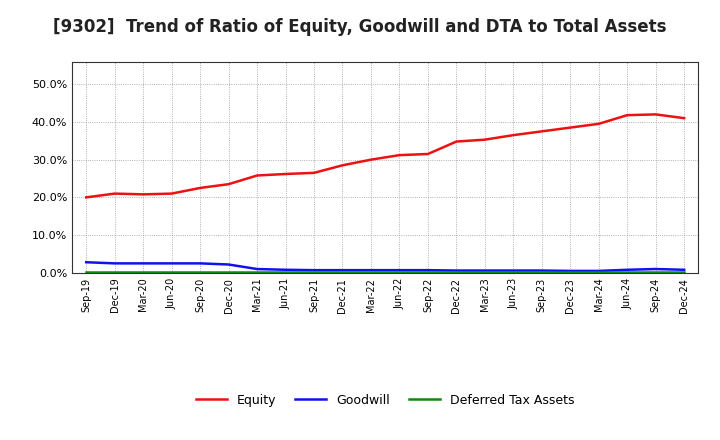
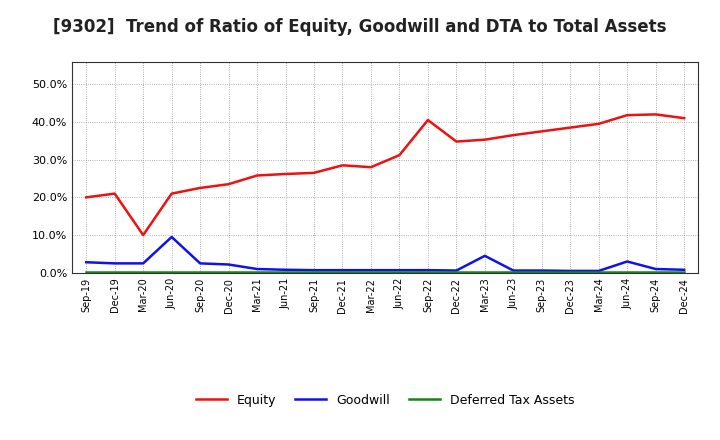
Equity/Mar-20: 20.8% -> 10.0%
Goodwill/Jun-20: 2.5% -> 9.5%
Equity/Mar-22: 30.0% -> 28.0%
Equity/Sep-22: 31.5% -> 40.5%
Goodwill/Mar-23: 0.6% -> 4.5%
Goodwill/Jun-24: 0.8% -> 3.0%
